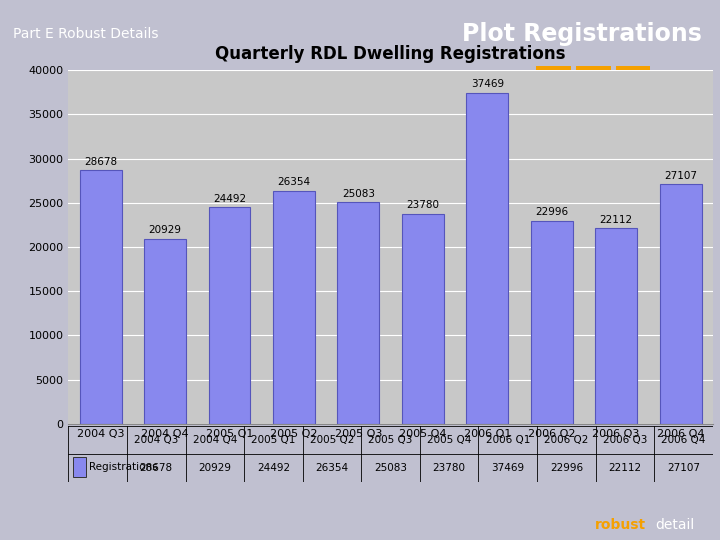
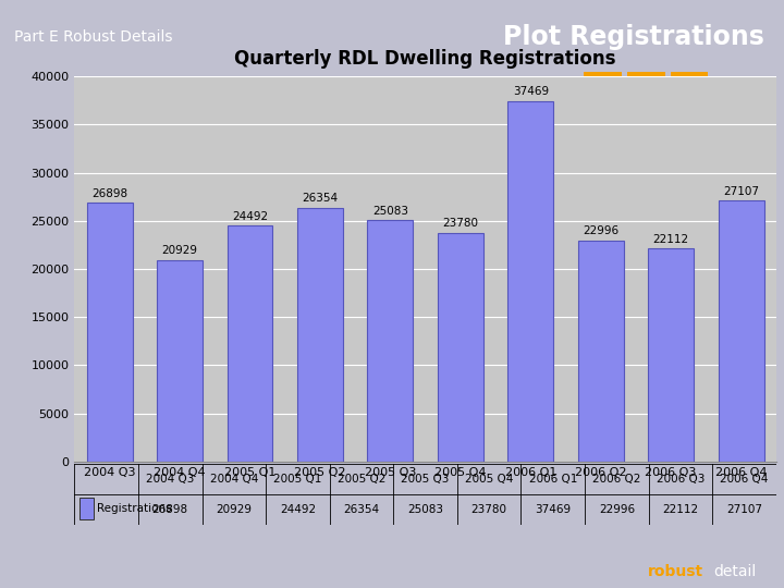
2004 Q3: 28678 -> 26898
